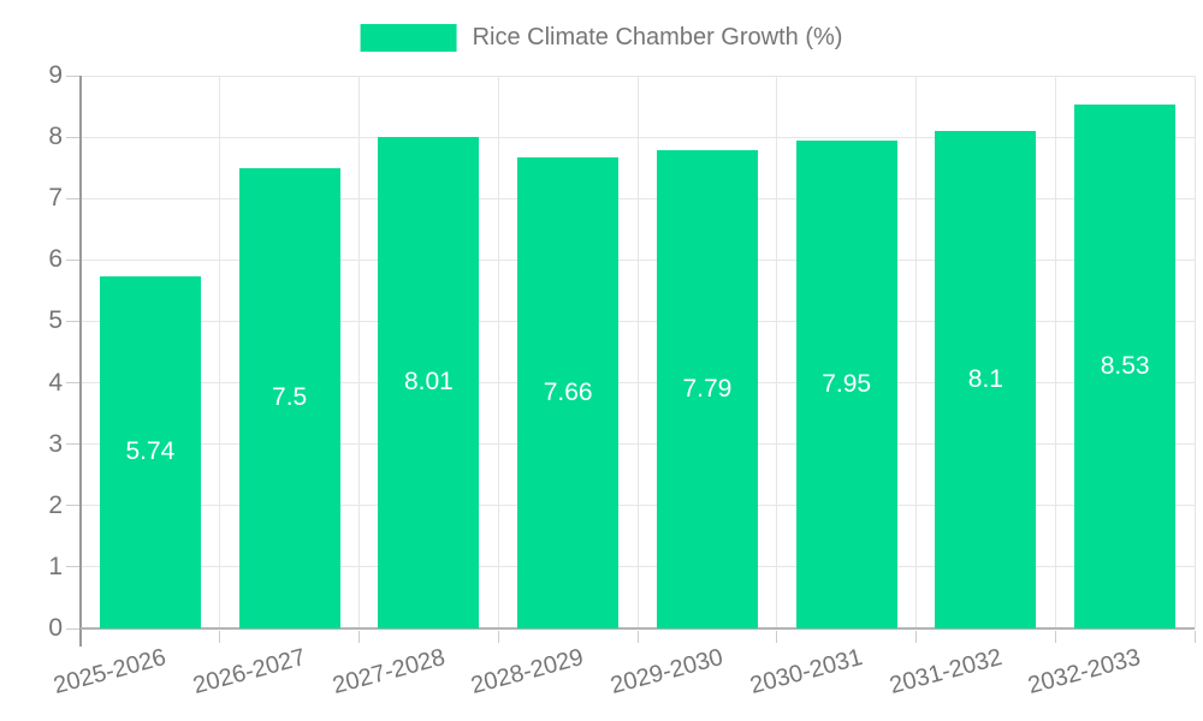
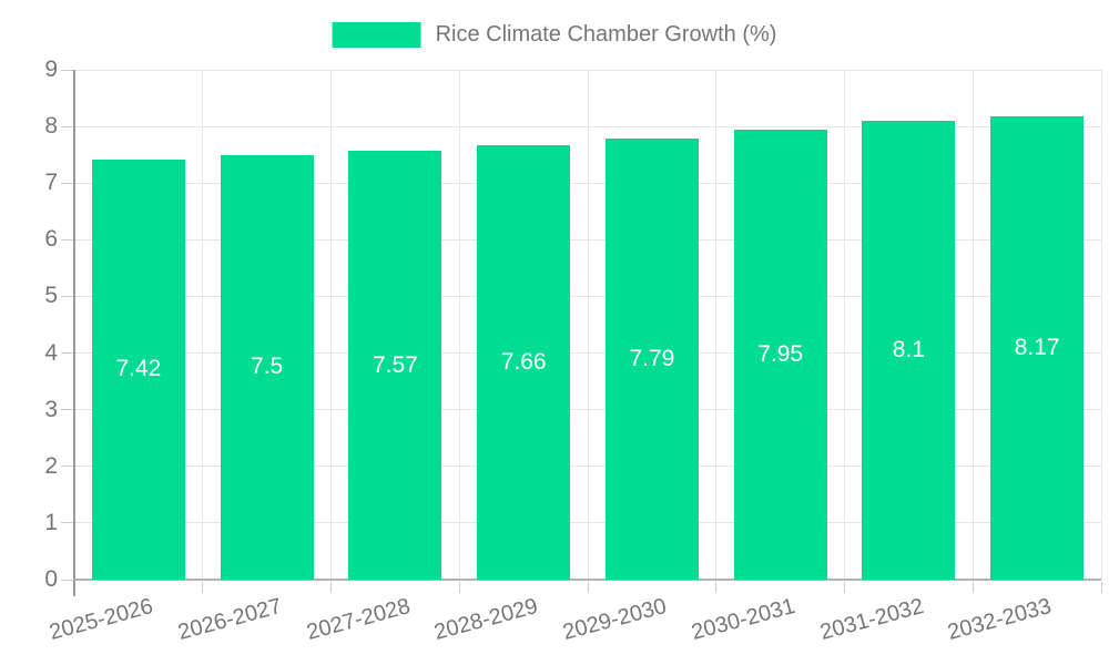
2025-2026: 5.74 -> 7.42
2027-2028: 8.01 -> 7.57
2032-2033: 8.53 -> 8.17
